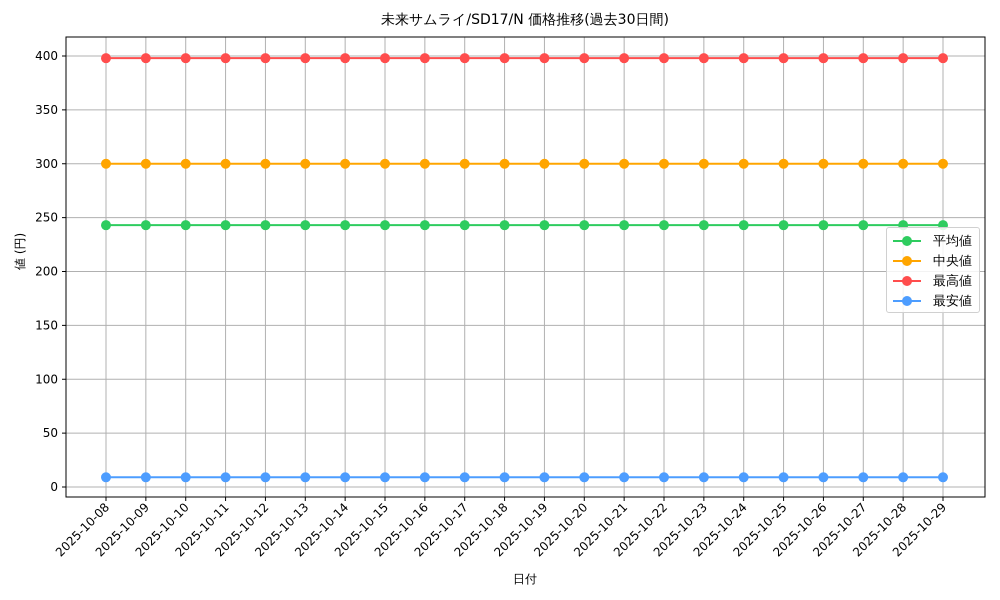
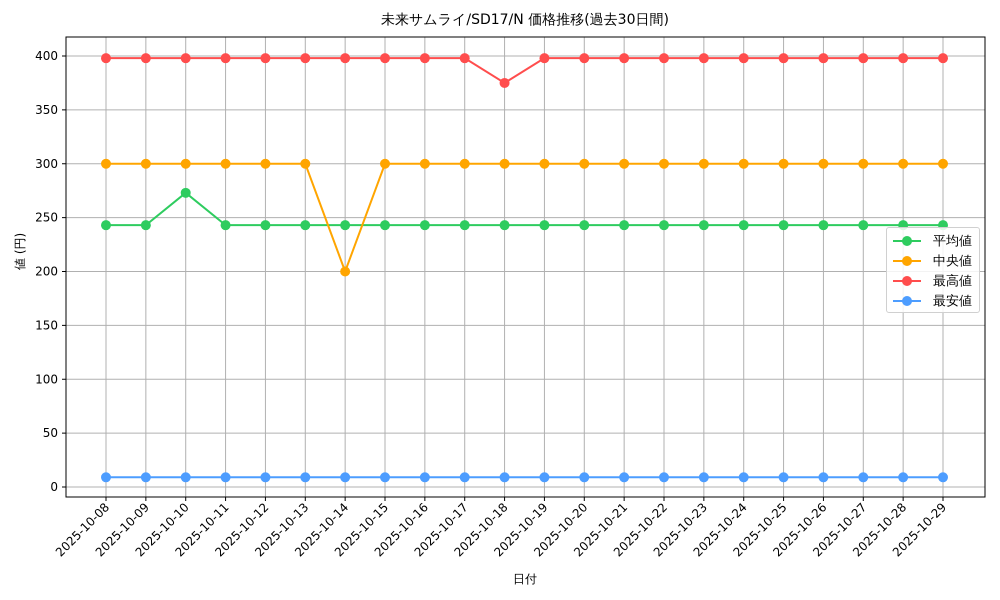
平均値/2025-10-10: 243 -> 273
中央値/2025-10-14: 300 -> 200
最高値/2025-10-18: 398 -> 375
